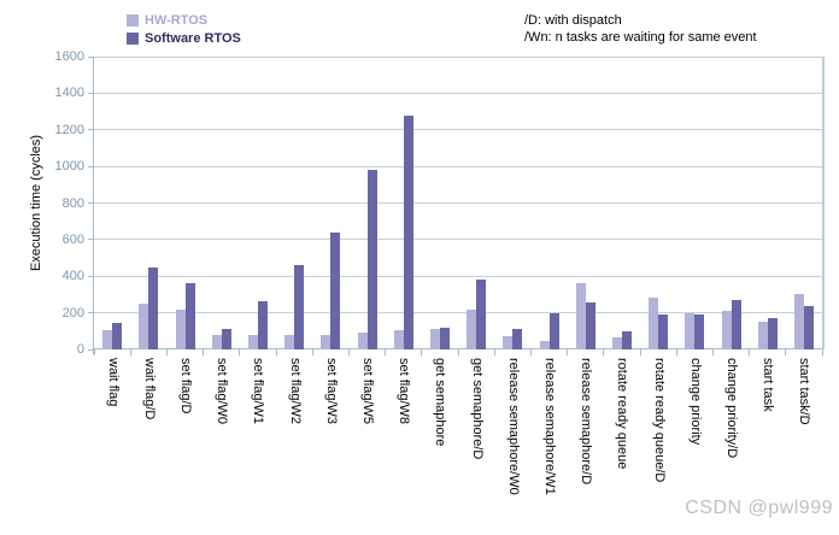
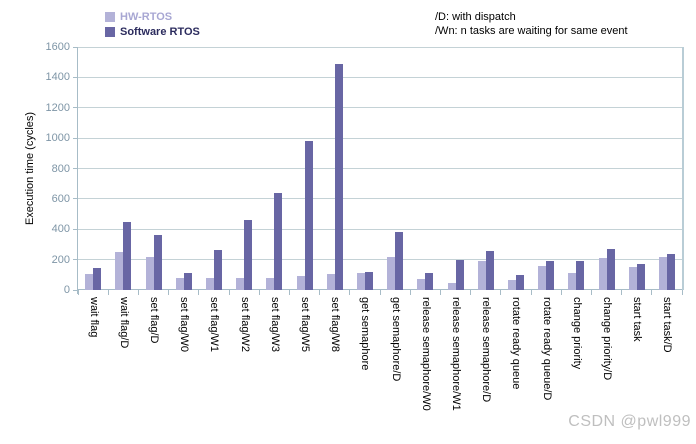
Software RTOS/set flag/W8: 1280 -> 1490
HW-RTOS/release semaphore/D: 360 -> 190
HW-RTOS/rotate ready queue/D: 280 -> 160
HW-RTOS/change priority: 200 -> 110
HW-RTOS/start task/D: 300 -> 220
